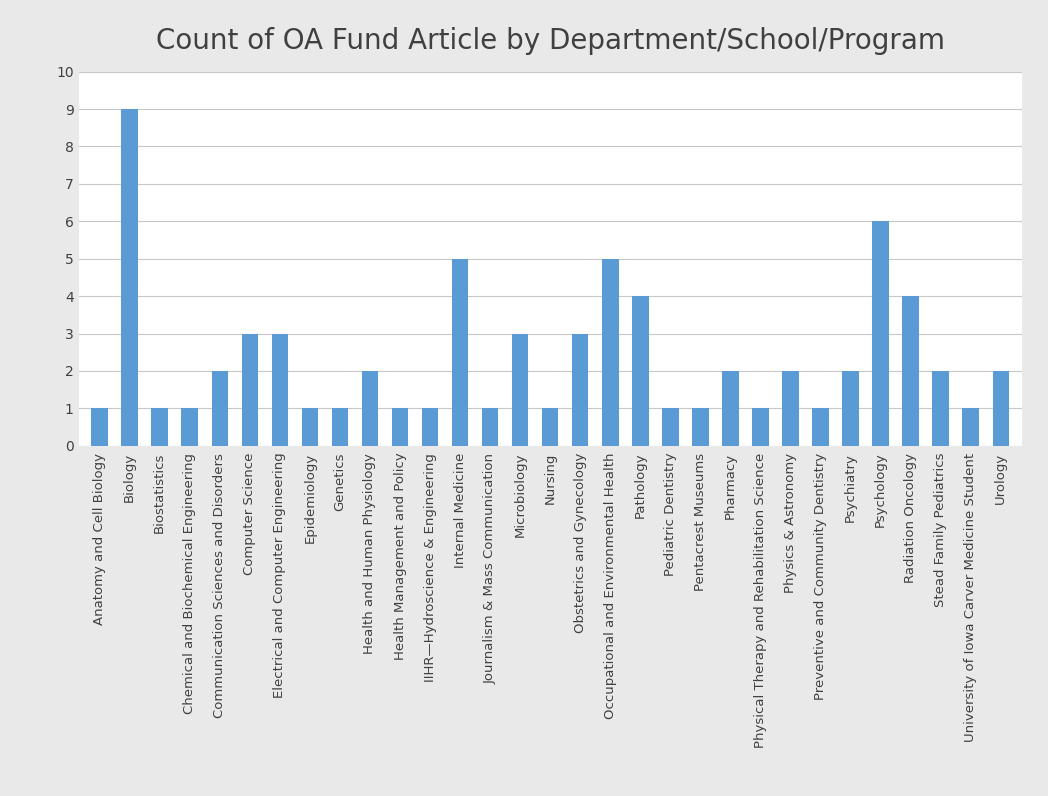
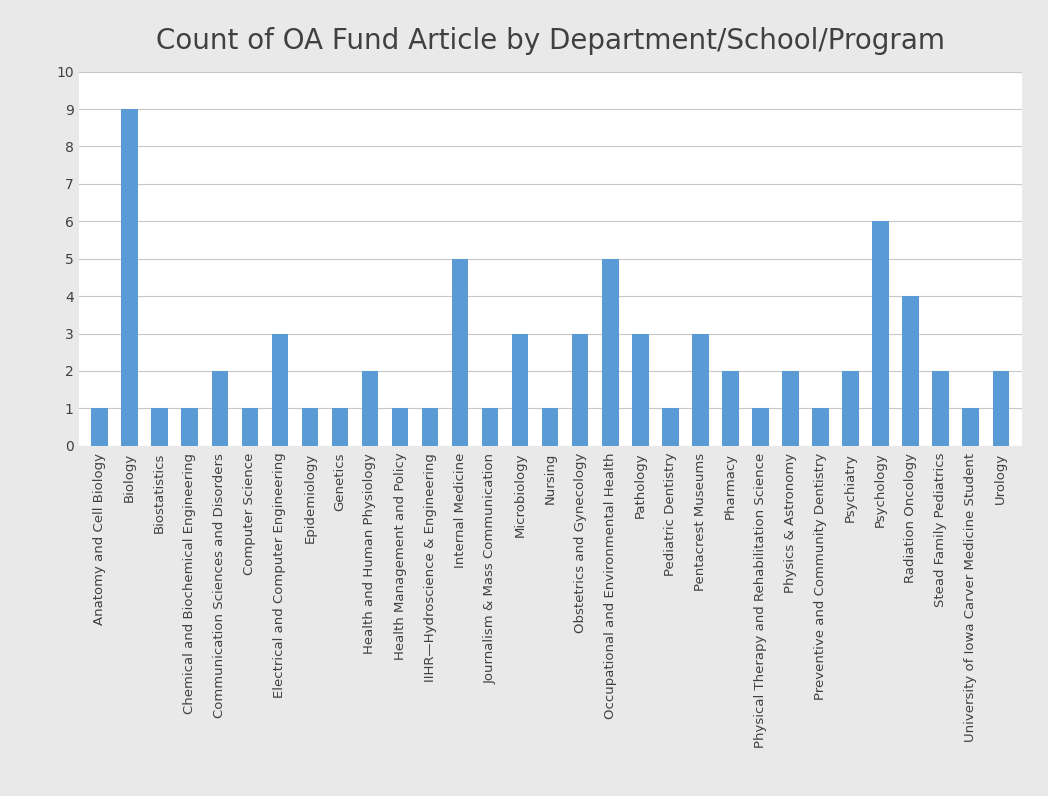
Computer Science: 3 -> 1
Pathology: 4 -> 3
Pentacrest Museums: 1 -> 3
